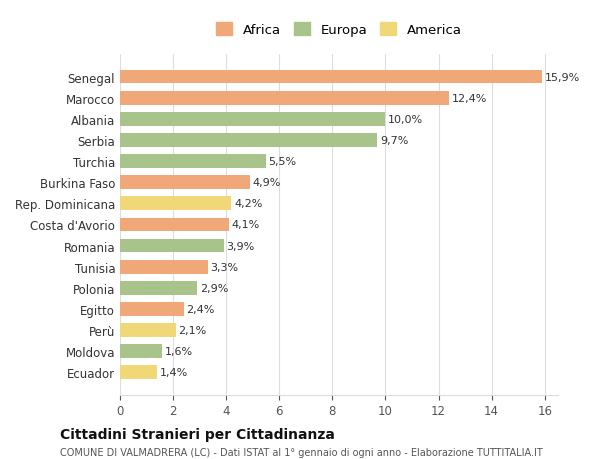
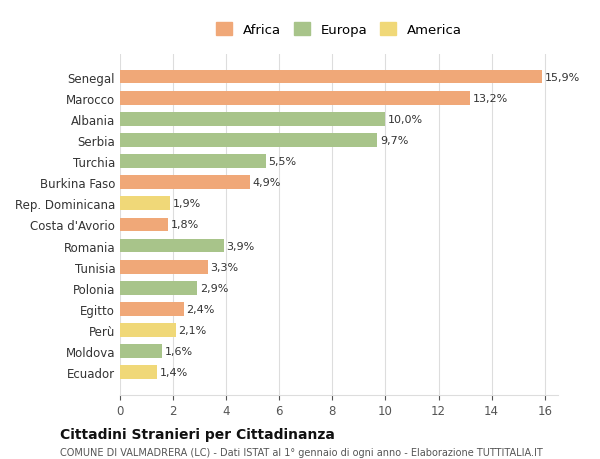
Marocco: 12,4% -> 13,2%
Rep. Dominicana: 4,2% -> 1,9%
Costa d'Avorio: 4,1% -> 1,8%
